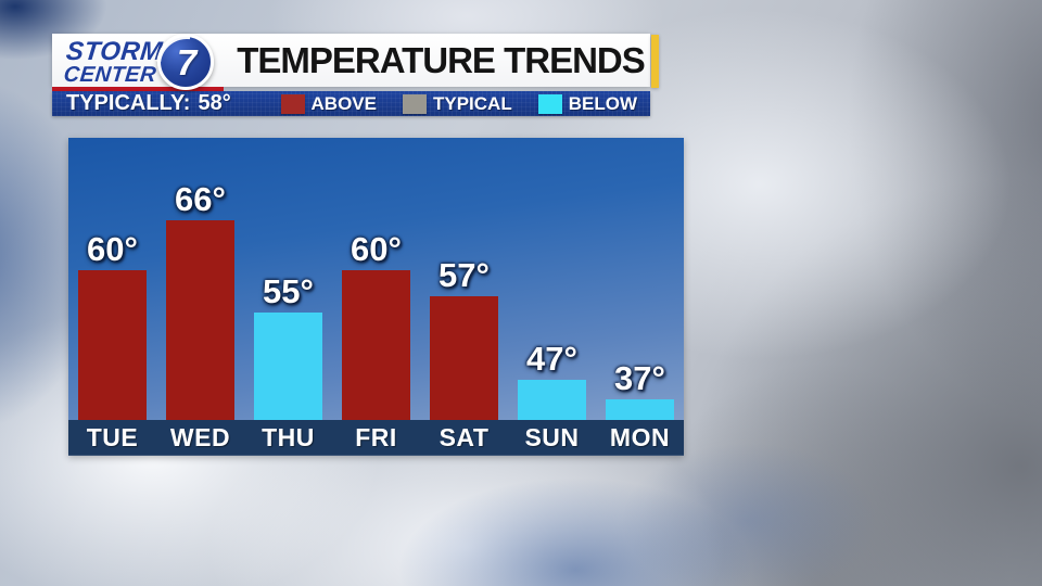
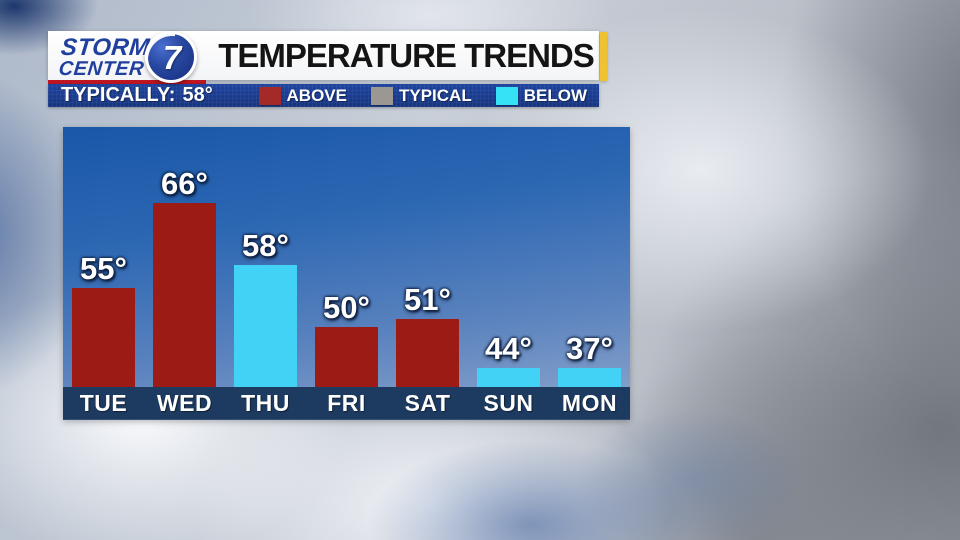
TUE: 60° -> 55°
THU: 55° -> 58°
FRI: 60° -> 50°
SAT: 57° -> 51°
SUN: 47° -> 44°
